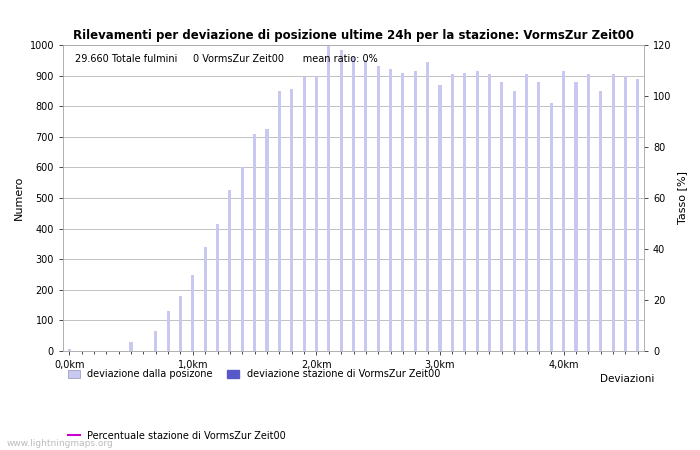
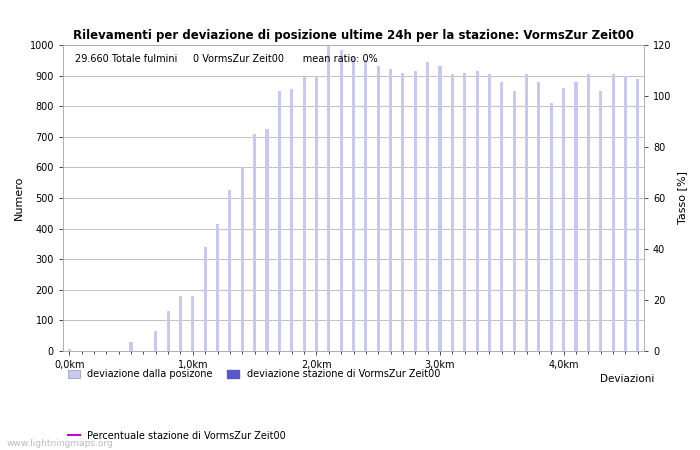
1,0km: 250 -> 180
3,0km: 870 -> 930
4,0km: 915 -> 860
